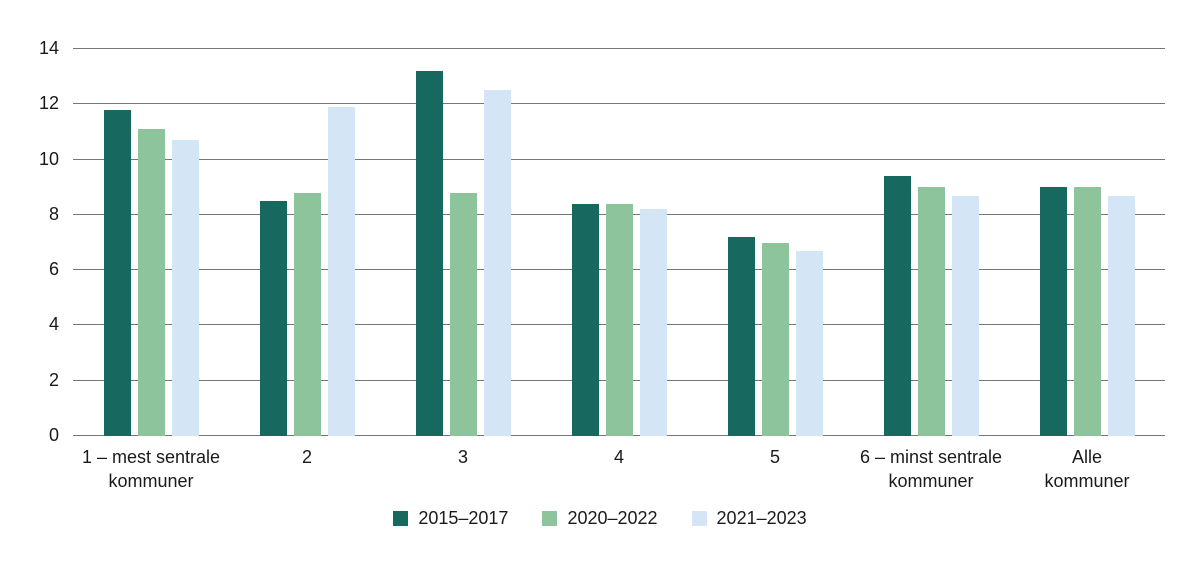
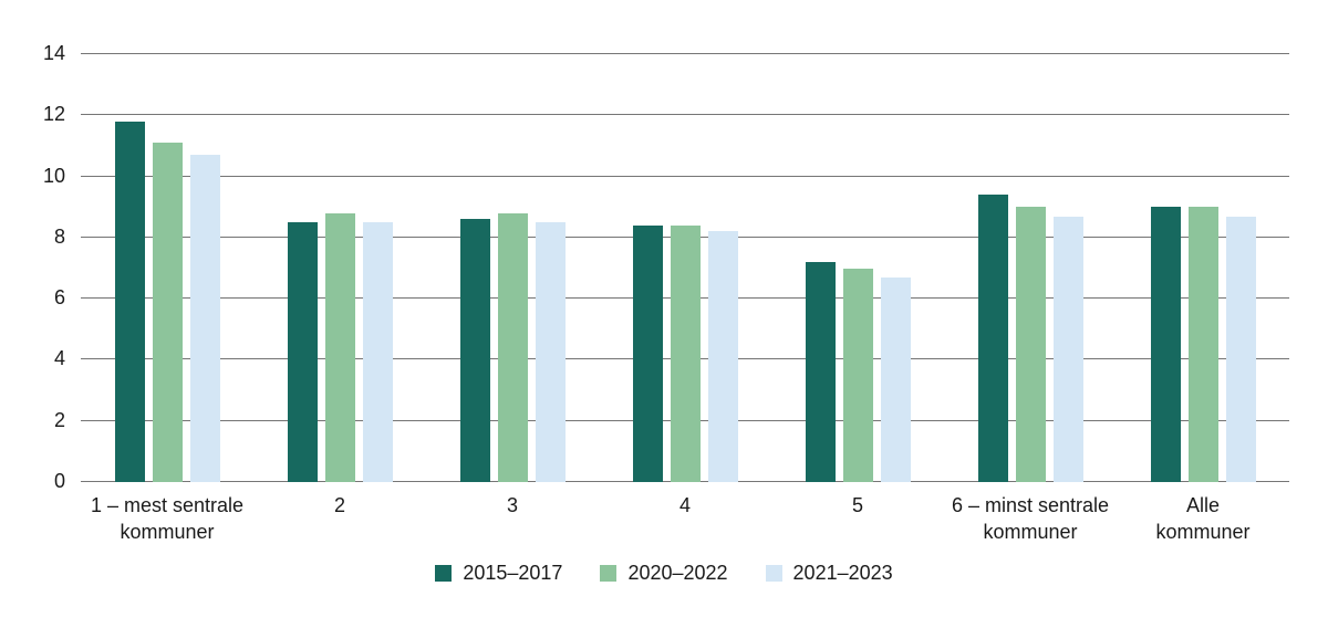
2021–2023/2: 11.9 -> 8.5
2015–2017/3: 13.2 -> 8.6
2021–2023/3: 12.5 -> 8.5
